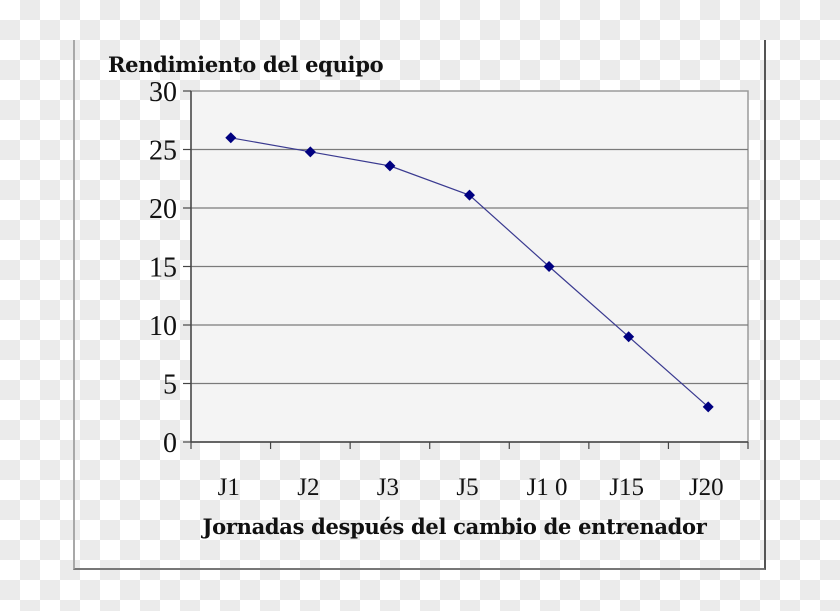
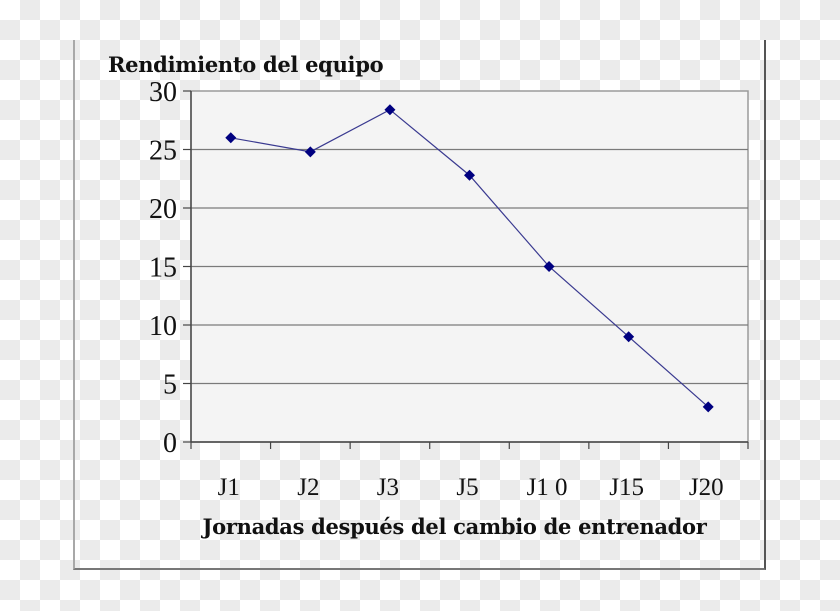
J3: 23.6 -> 28.4
J5: 21.1 -> 22.8
